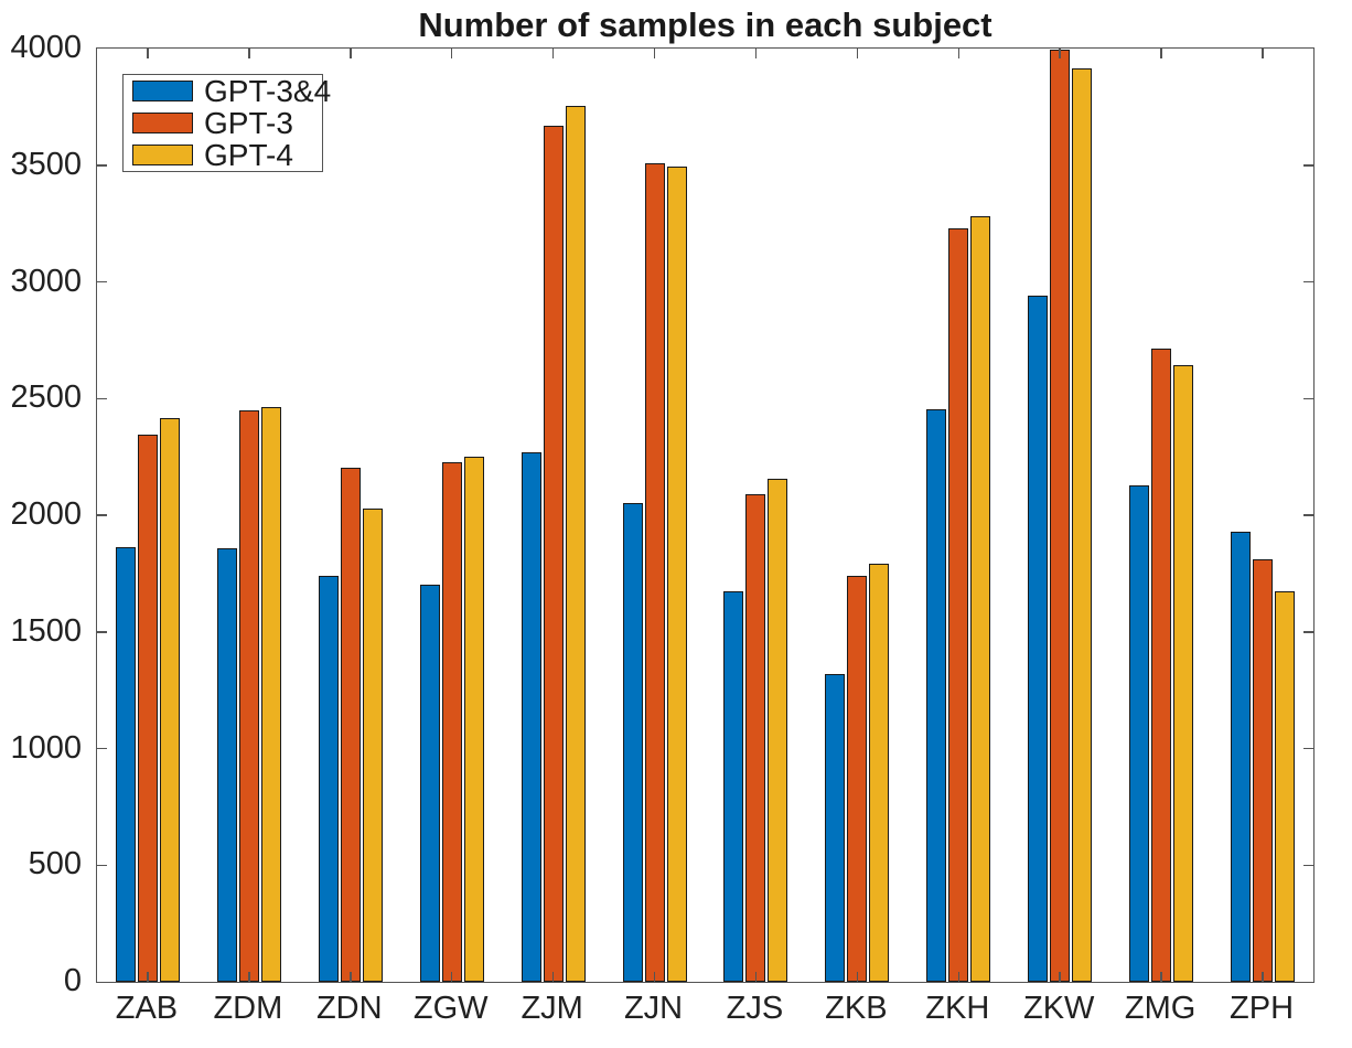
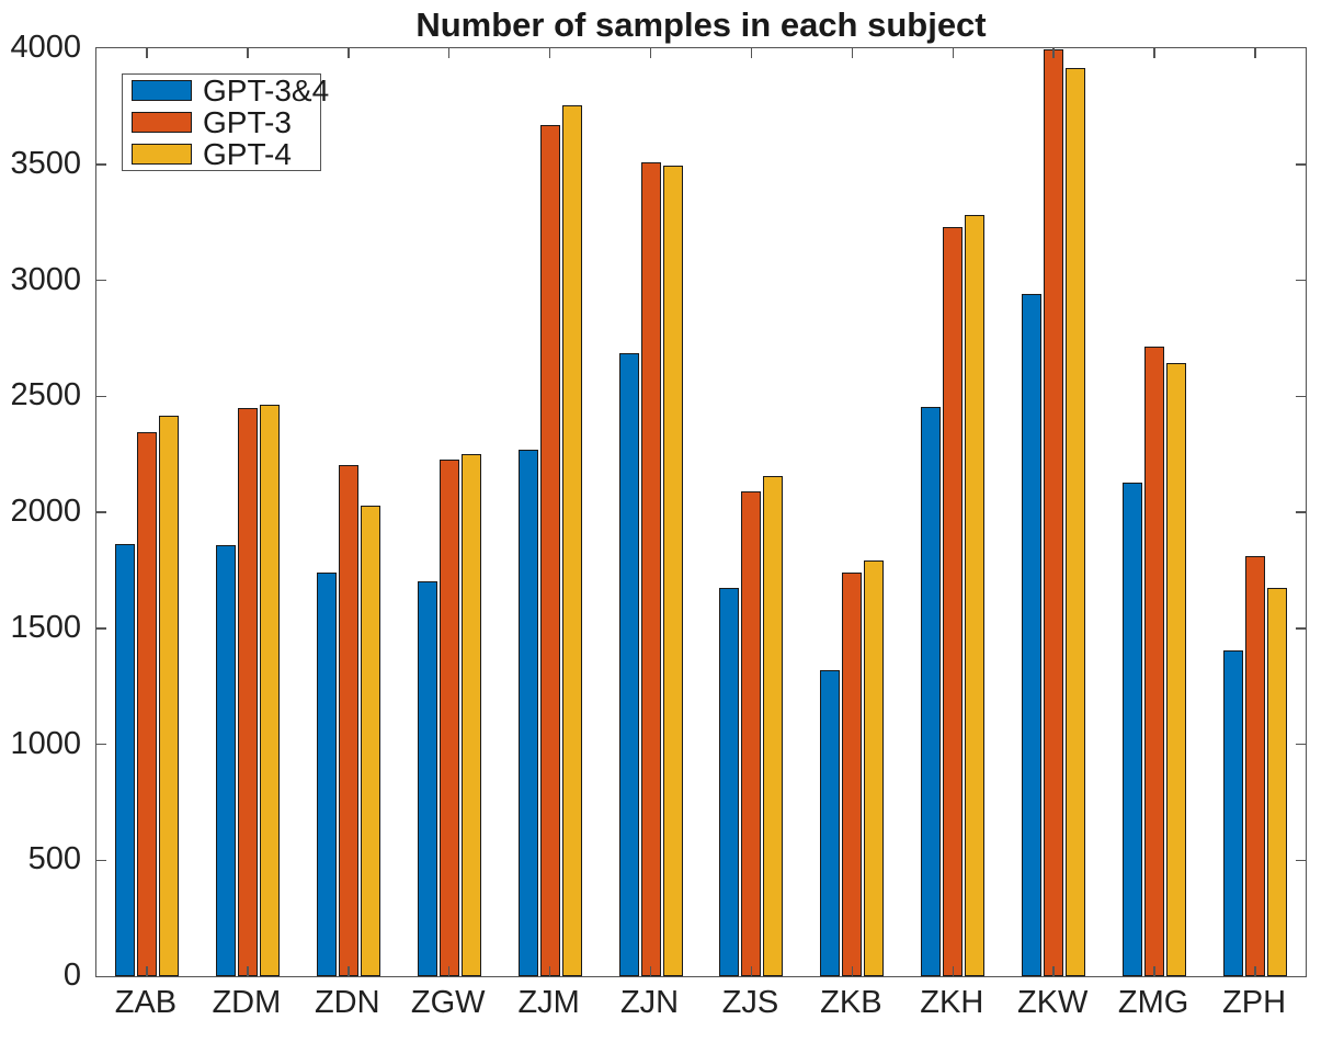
GPT-3&4/ZJN: 2050 -> 2680
GPT-3&4/ZPH: 1930 -> 1400
